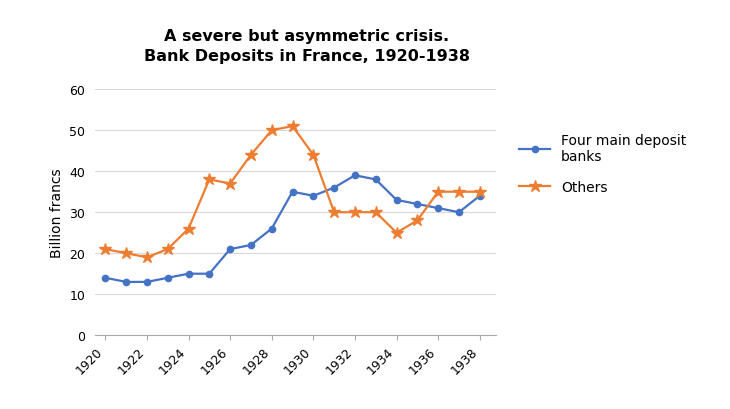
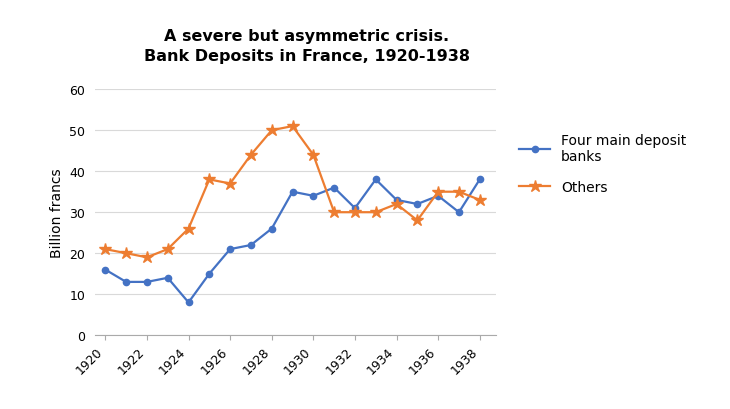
Four main deposit banks/1920: 14 -> 16
Four main deposit banks/1924: 15 -> 8
Four main deposit banks/1932: 39 -> 31
Others/1934: 25 -> 32
Four main deposit banks/1936: 31 -> 34
Four main deposit banks/1938: 34 -> 38
Others/1938: 35 -> 33
